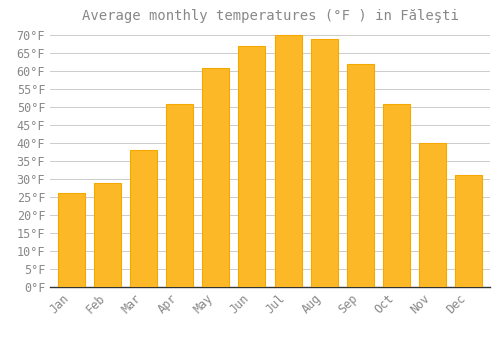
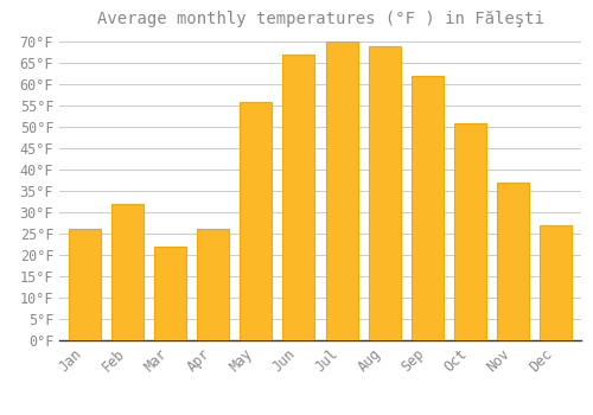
Feb: 29°F -> 32°F
Mar: 38°F -> 22°F
Apr: 51°F -> 26°F
May: 61°F -> 56°F
Nov: 40°F -> 37°F
Dec: 31°F -> 27°F
